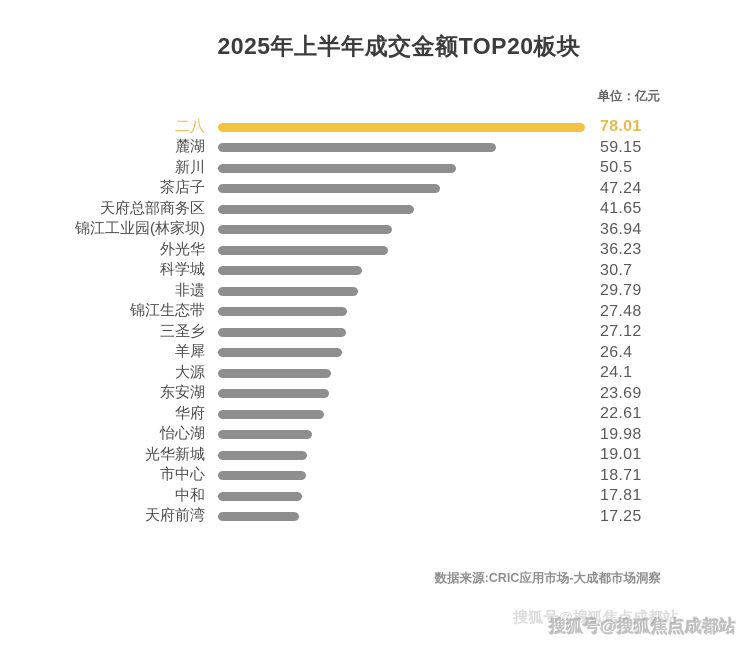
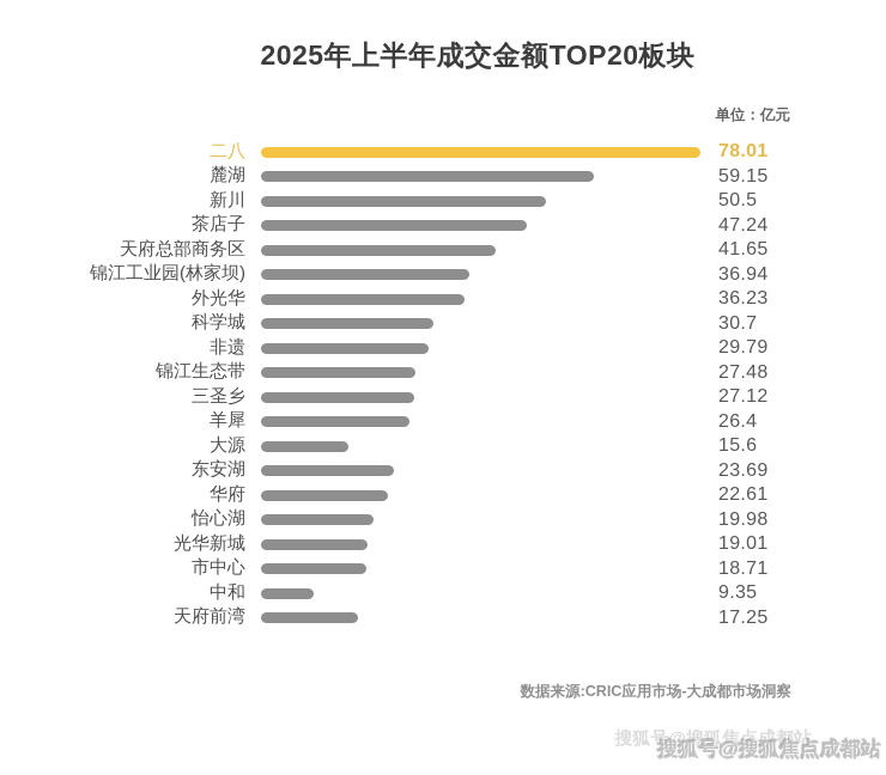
大源: 24.1 -> 15.6
中和: 17.81 -> 9.35
